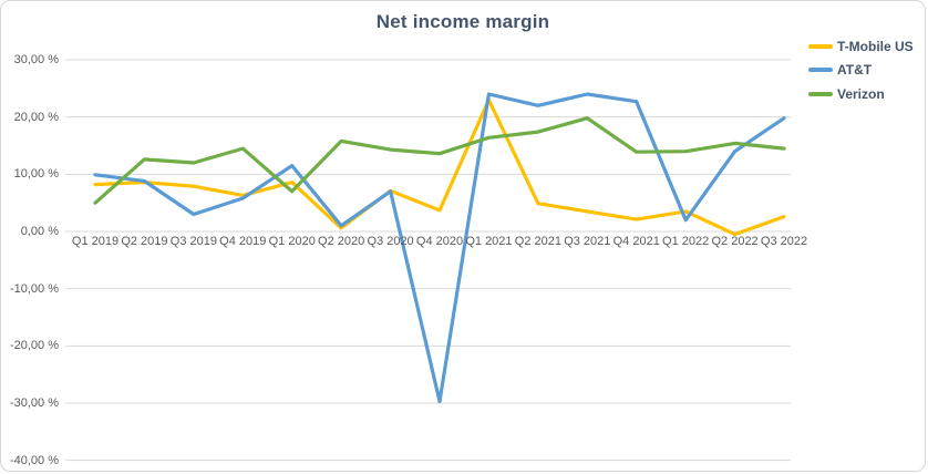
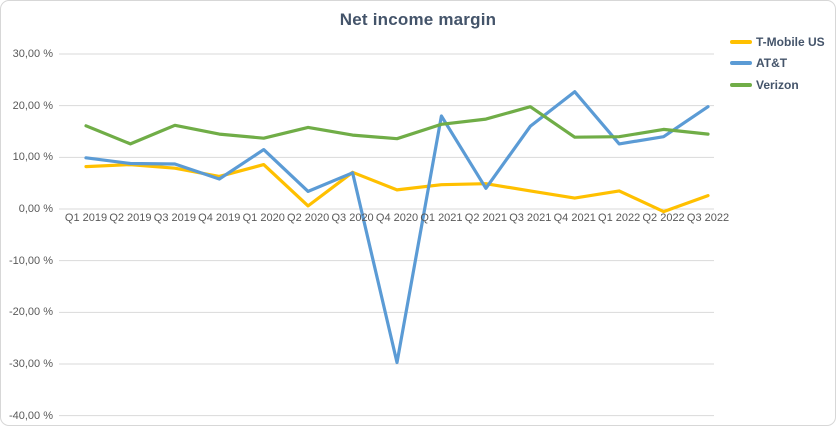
Verizon/Q1 2019: 5% -> 16%
AT&T/Q3 2019: 3% -> 9%
Verizon/Q3 2019: 12% -> 16%
Verizon/Q1 2020: 7% -> 14%
AT&T/Q2 2020: 1% -> 3%
T-Mobile US/Q1 2021: 23% -> 5%
AT&T/Q1 2021: 24% -> 18%
AT&T/Q2 2021: 22% -> 4%
AT&T/Q3 2021: 24% -> 16%
AT&T/Q1 2022: 2% -> 13%
